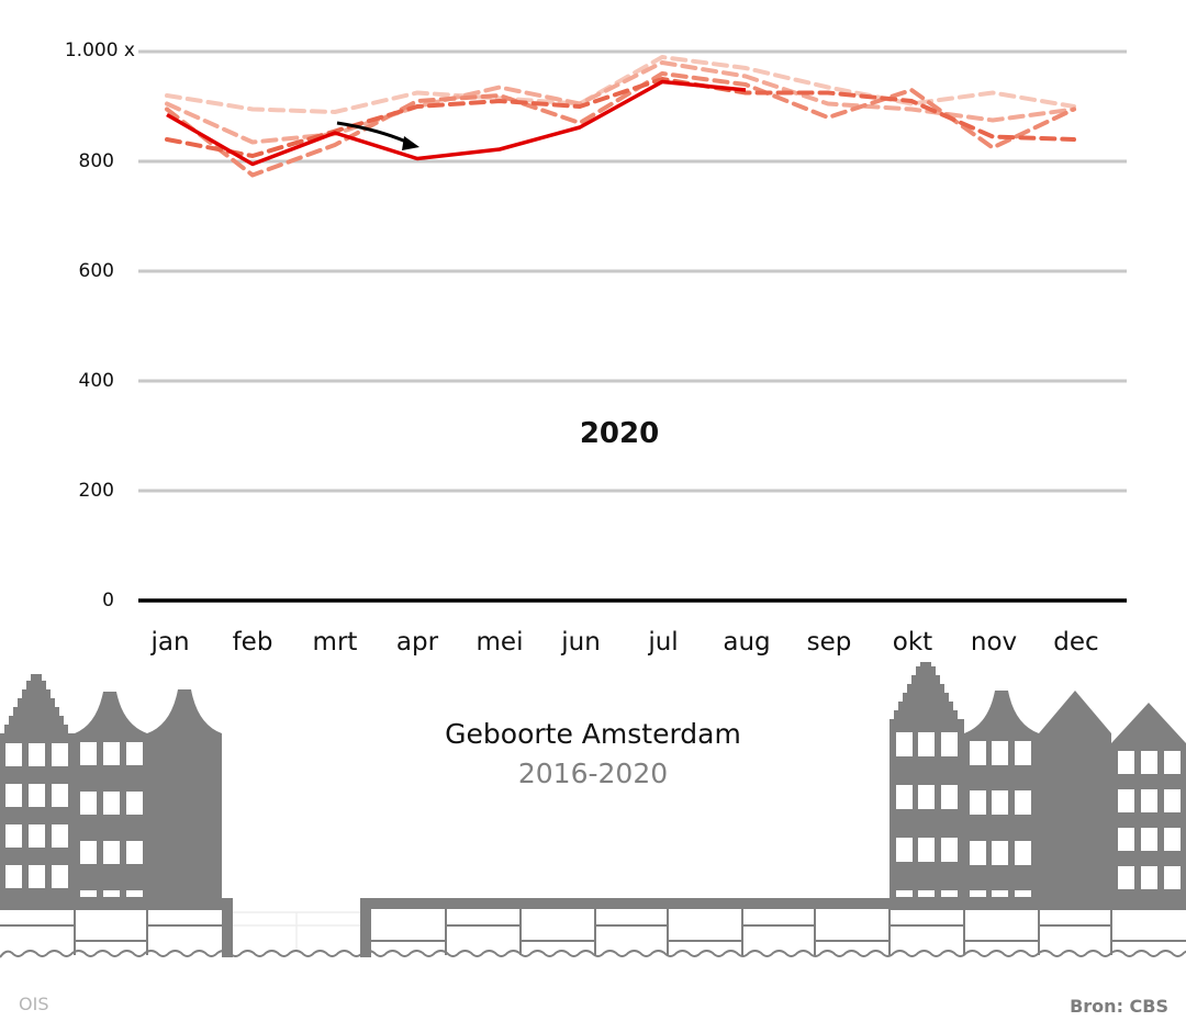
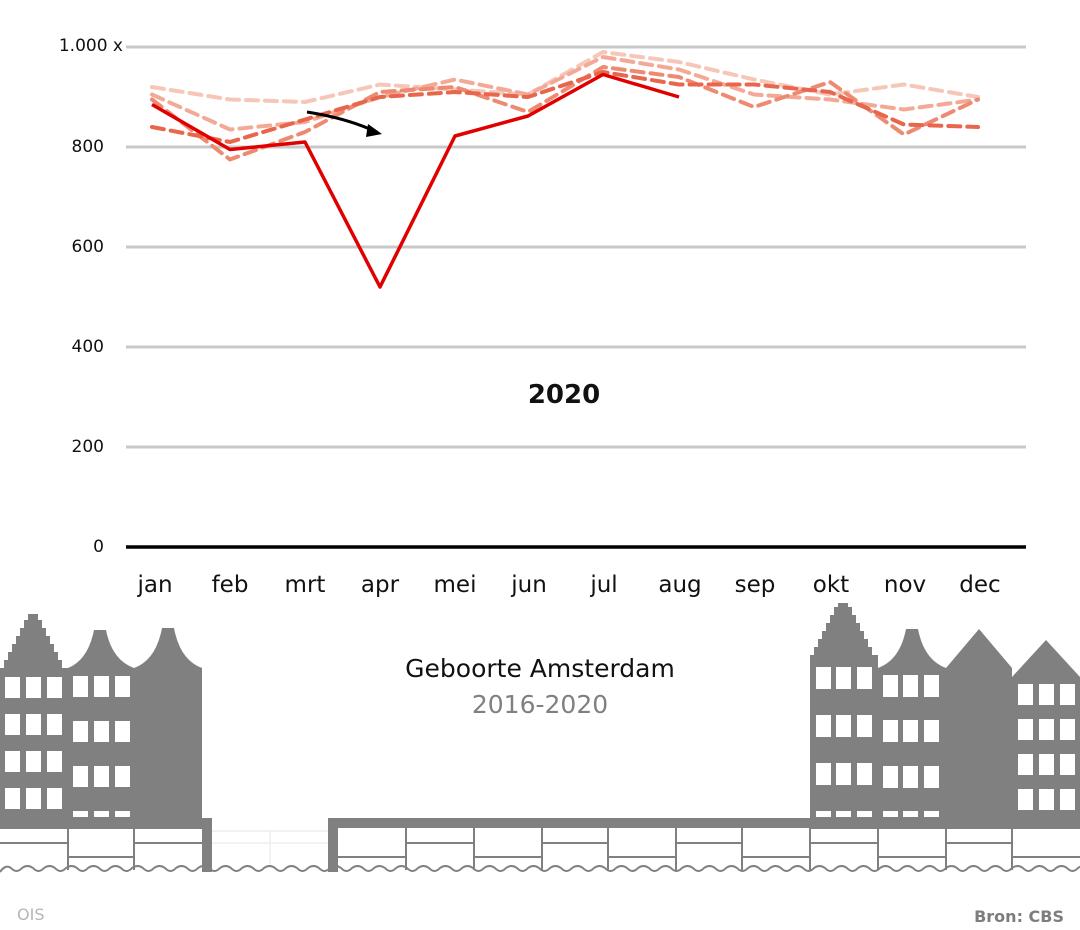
2020/mrt: 850 -> 810
2020/apr: 800 -> 520
2020/aug: 930 -> 900
